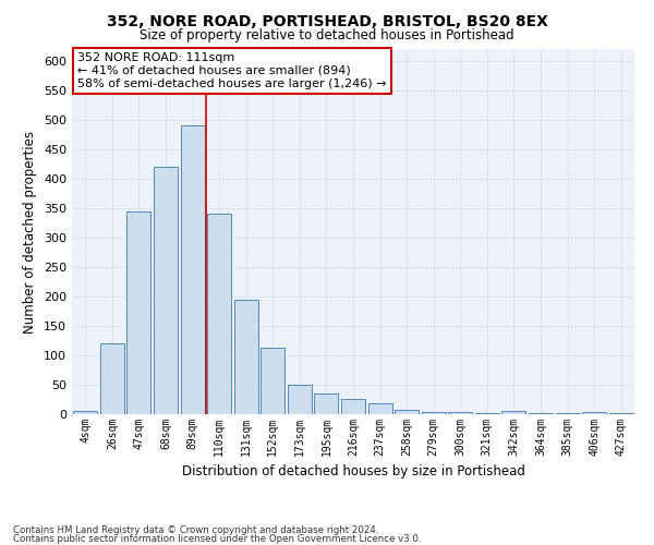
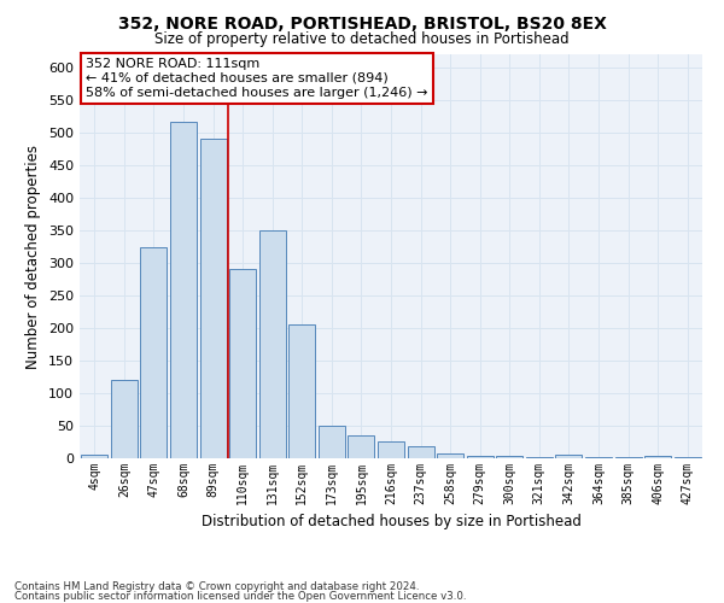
47sqm: 345 -> 324
68sqm: 420 -> 516
110sqm: 340 -> 290
131sqm: 195 -> 350
152sqm: 112 -> 206
